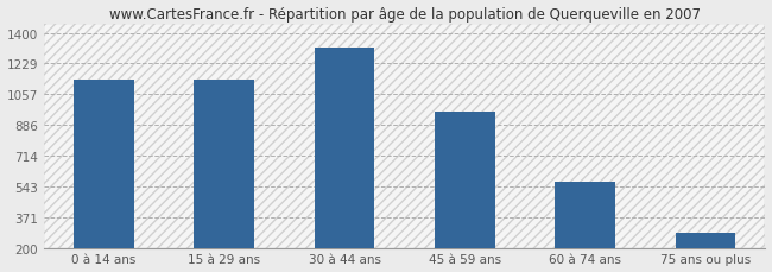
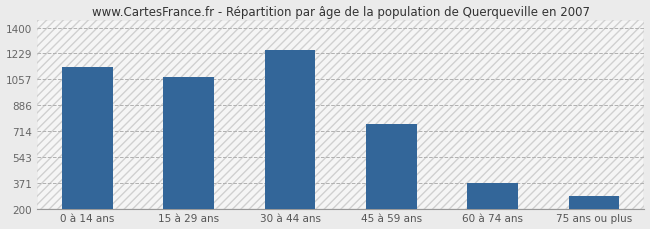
15 à 29 ans: 1140 -> 1070
30 à 44 ans: 1320 -> 1250
45 à 59 ans: 960 -> 760
60 à 74 ans: 570 -> 370
